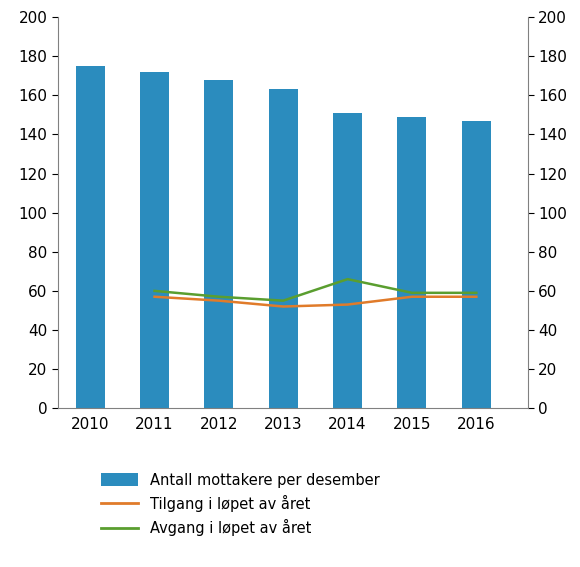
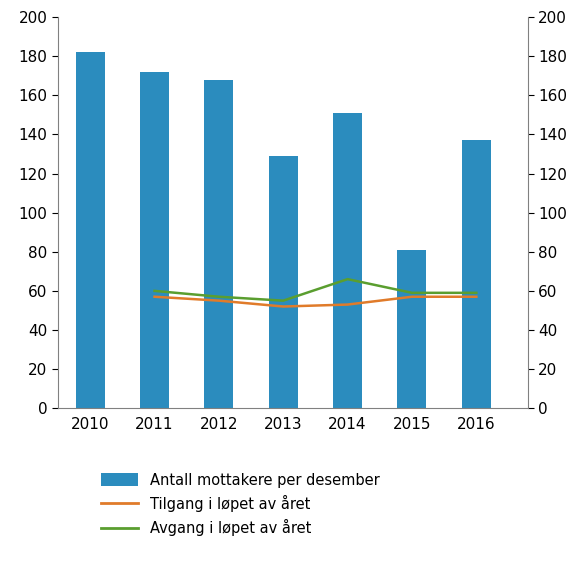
Antall mottakere per desember/2010: 175 -> 182
Antall mottakere per desember/2013: 163 -> 129
Antall mottakere per desember/2015: 149 -> 81
Antall mottakere per desember/2016: 147 -> 137
